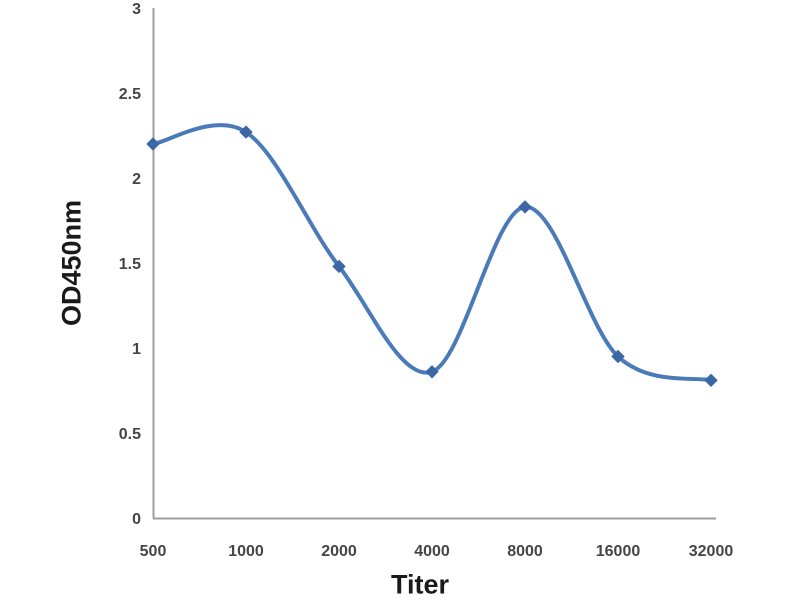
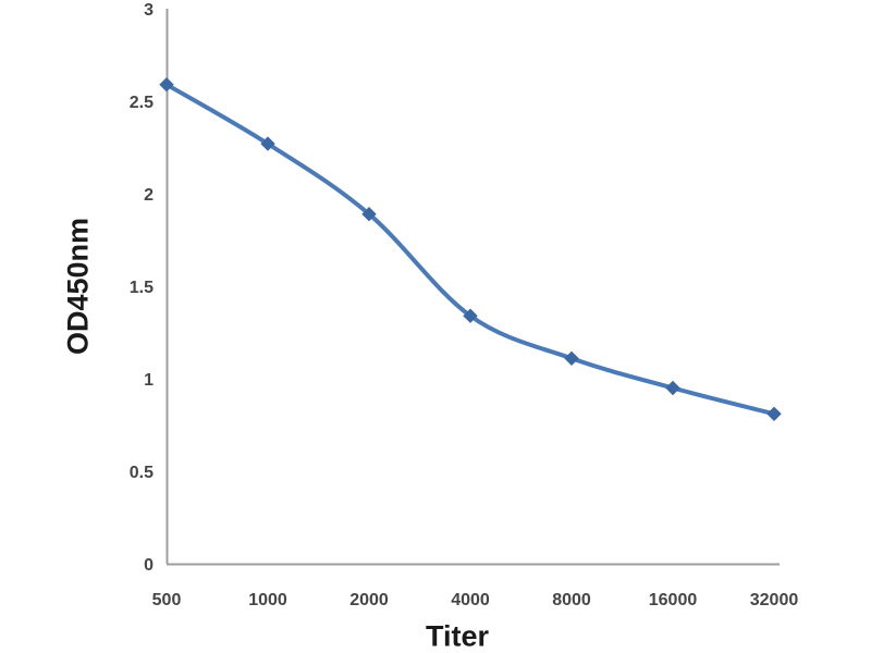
500: 2.20 -> 2.59
2000: 1.48 -> 1.89
4000: 0.86 -> 1.34
8000: 1.83 -> 1.11
